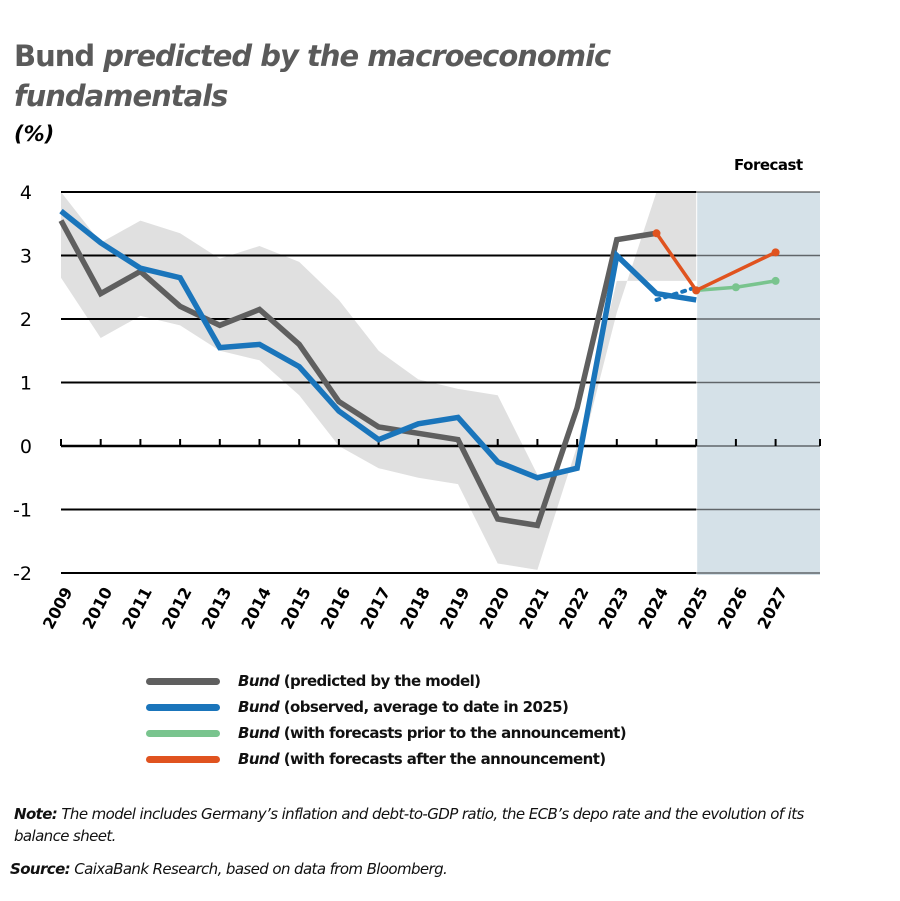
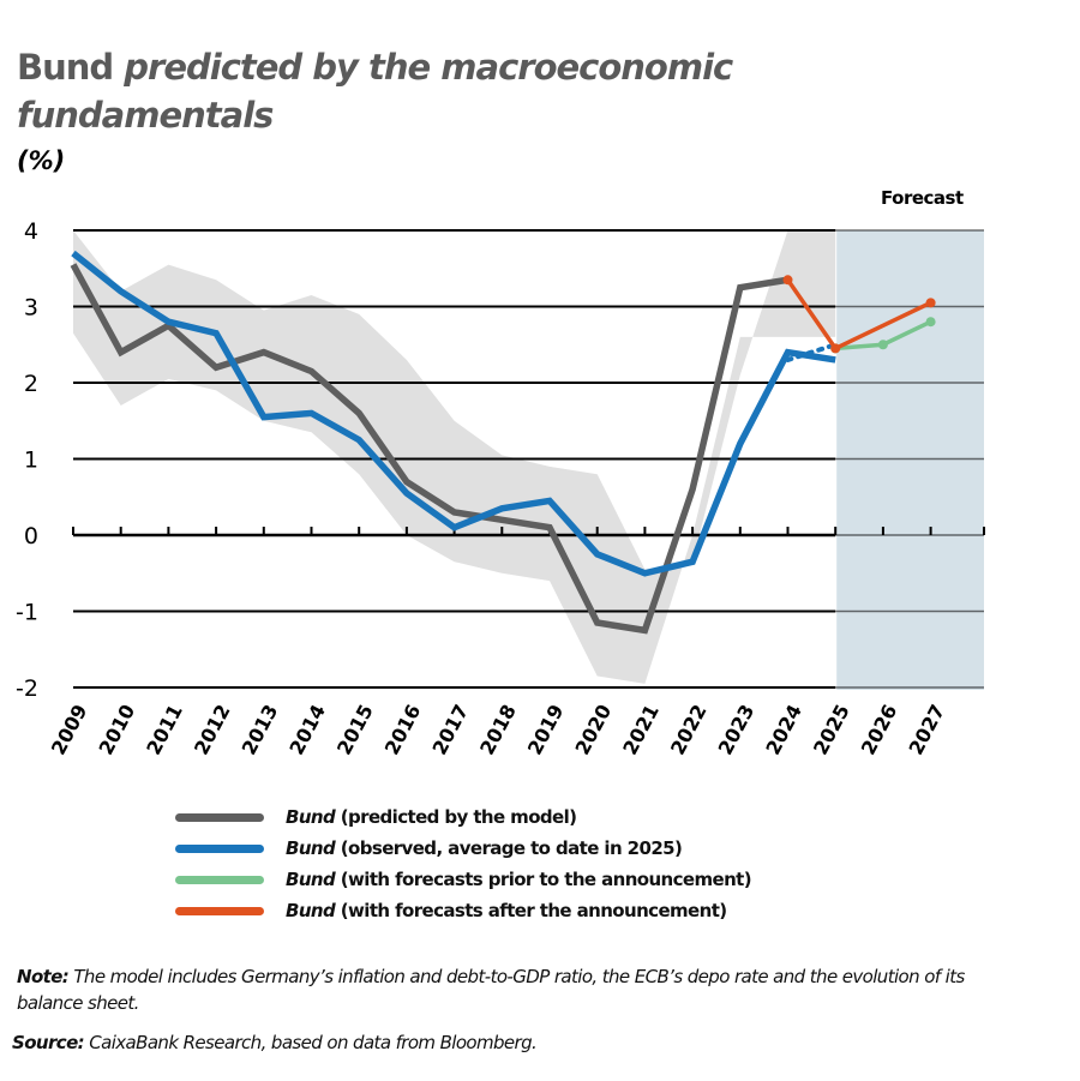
Bund (predicted by the model)/2013: 1.9 -> 2.4
Bund (observed, average to date in 2025)/2023: 3.0 -> 1.2
Bund (with forecasts prior to the announcement)/2027: 2.6 -> 2.8
